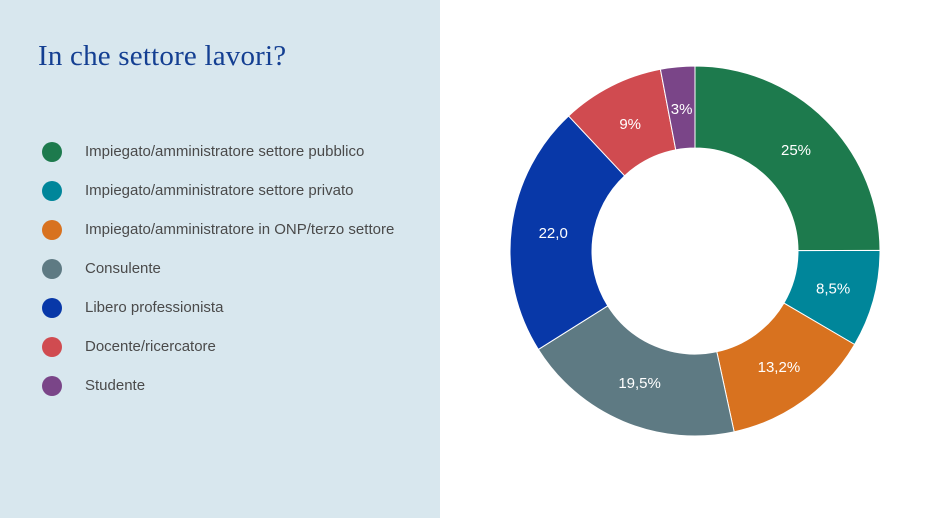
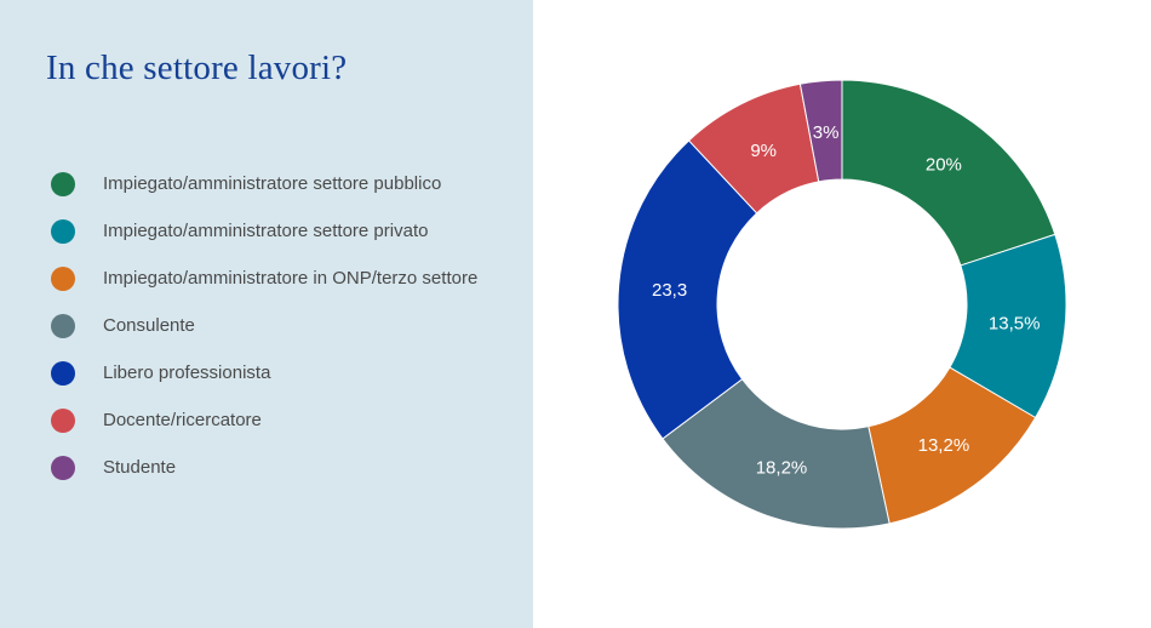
Impiegato/amministratore settore pubblico: 25% -> 20%
Impiegato/amministratore settore privato: 8,5% -> 13,5%
Consulente: 19,5% -> 18,2%
Libero professionista: 22,0 -> 23,3
